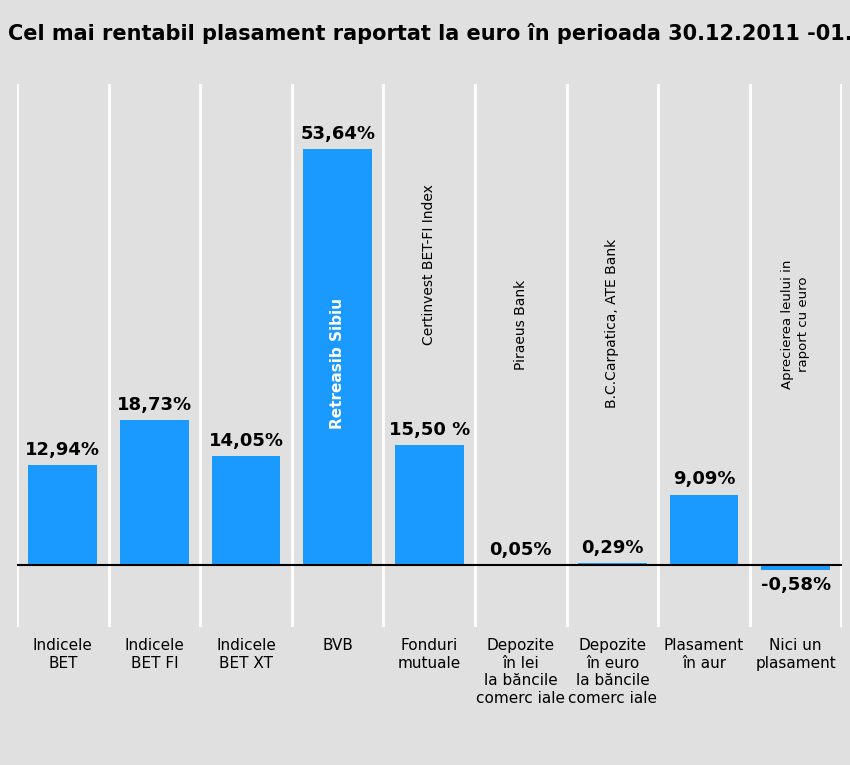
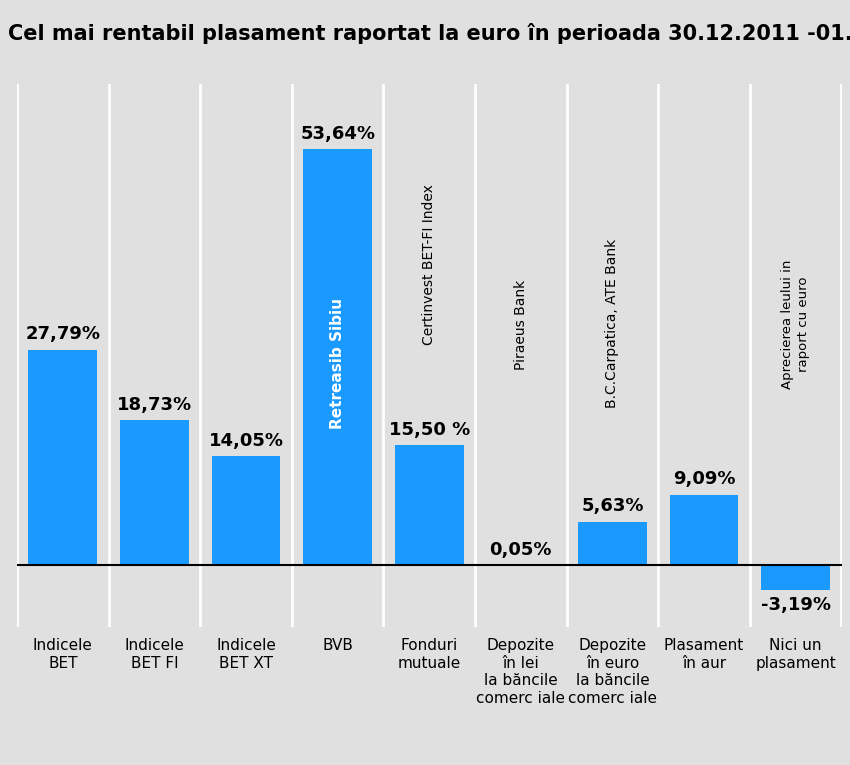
Indicele BET: 12,94% -> 27,79%
Depozite în euro la băncile comerc iale: 0,29% -> 5,63%
Nici un plasament: -0,58% -> -3,19%
